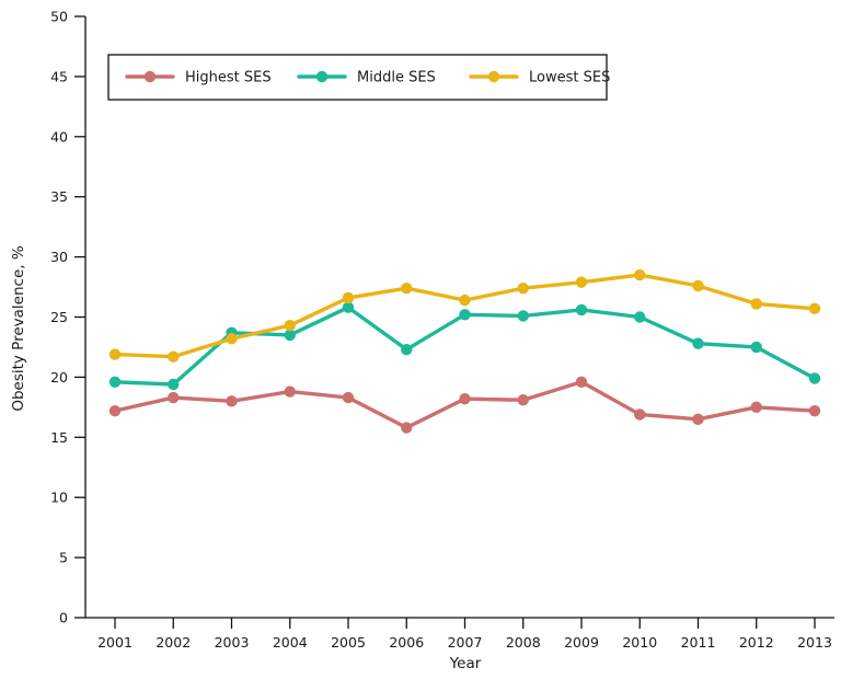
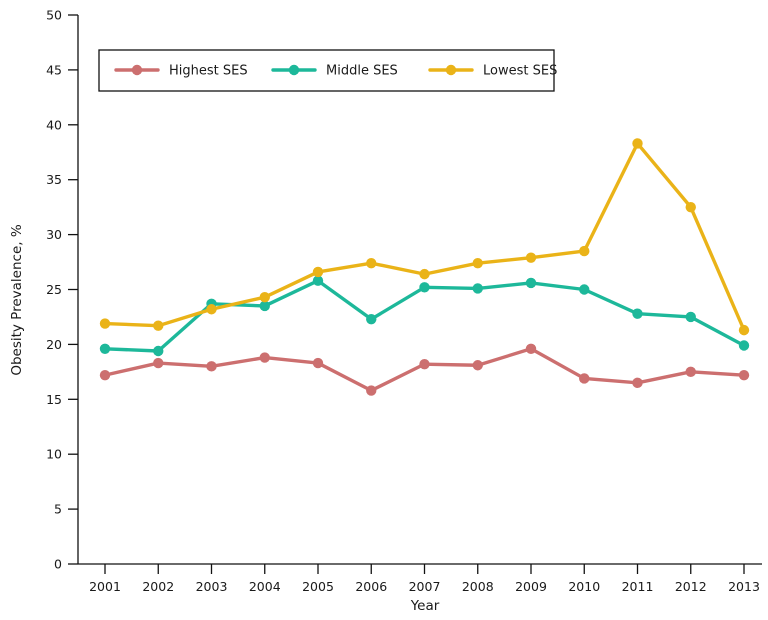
Lowest SES/2011: 27.6 -> 38.3
Lowest SES/2012: 26.1 -> 32.5
Lowest SES/2013: 25.7 -> 21.3
